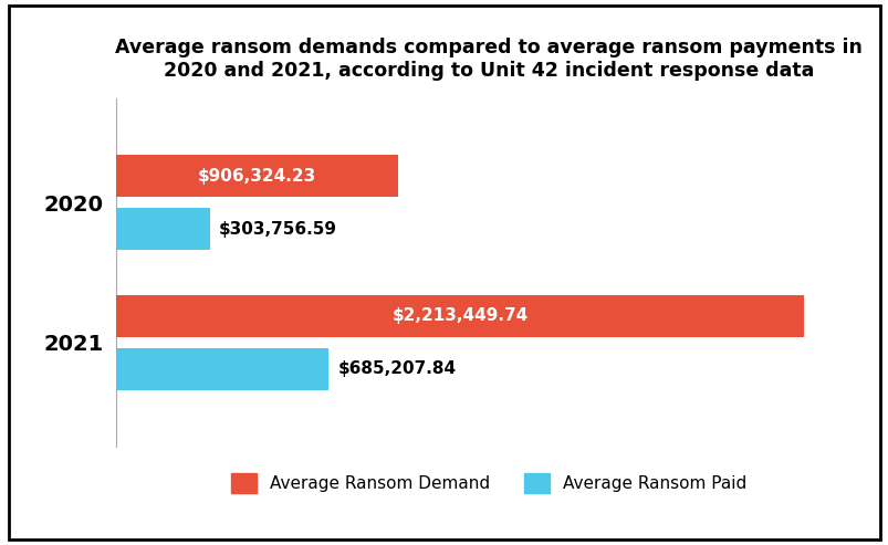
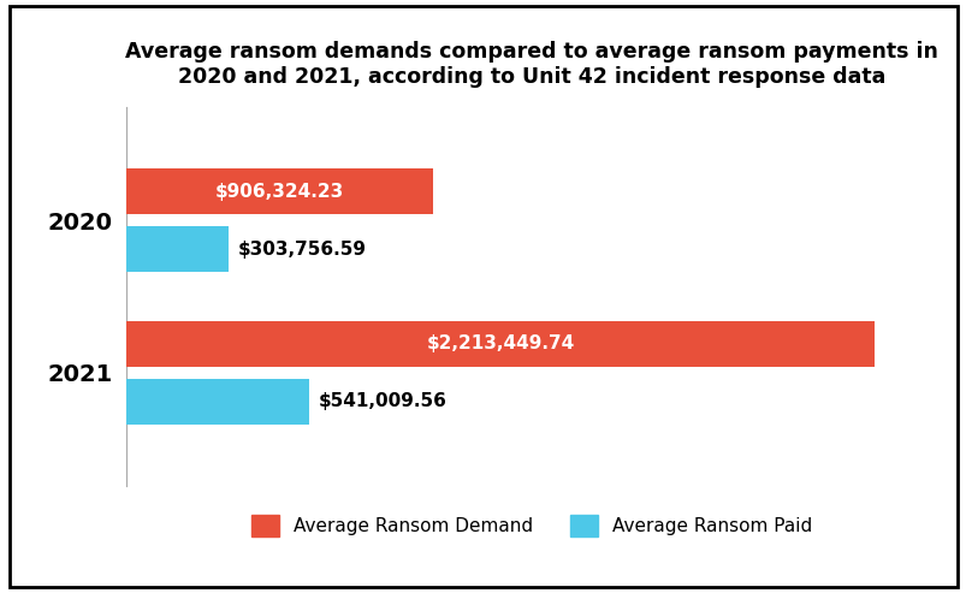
Average Ransom Paid/2021: $685,207.84 -> $541,009.56
